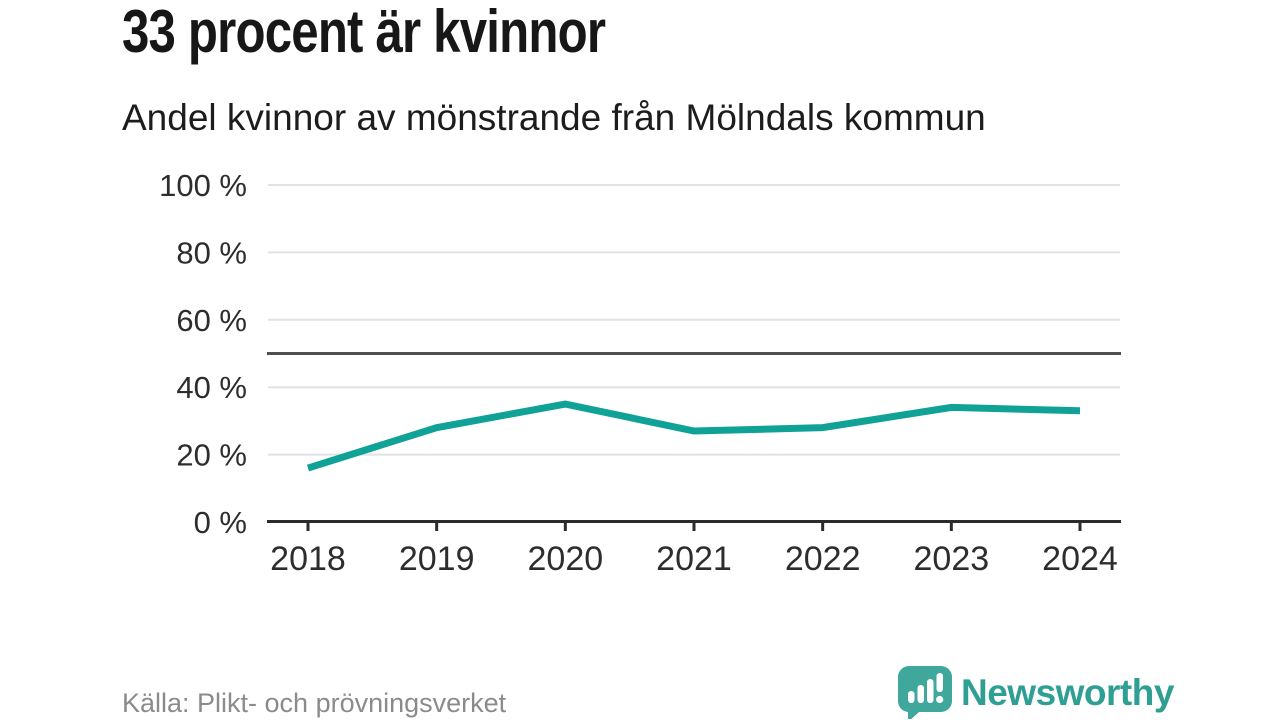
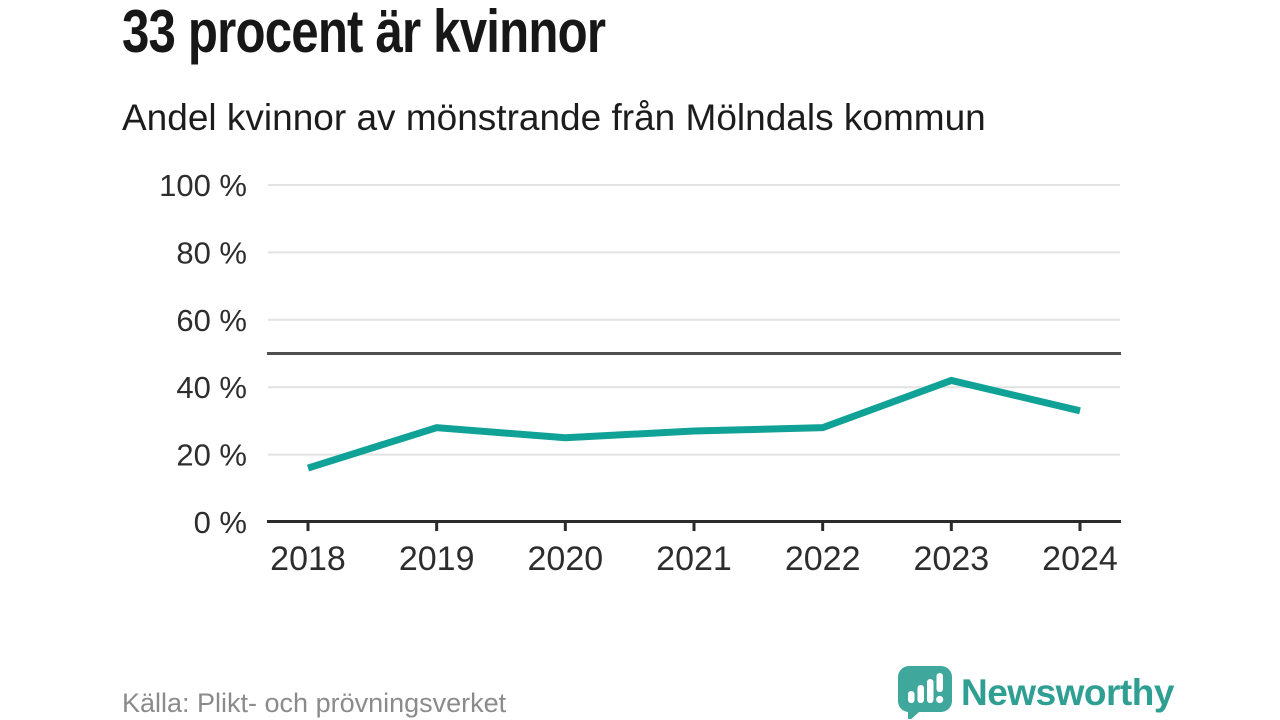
2020: 35% -> 25%
2023: 34% -> 42%
